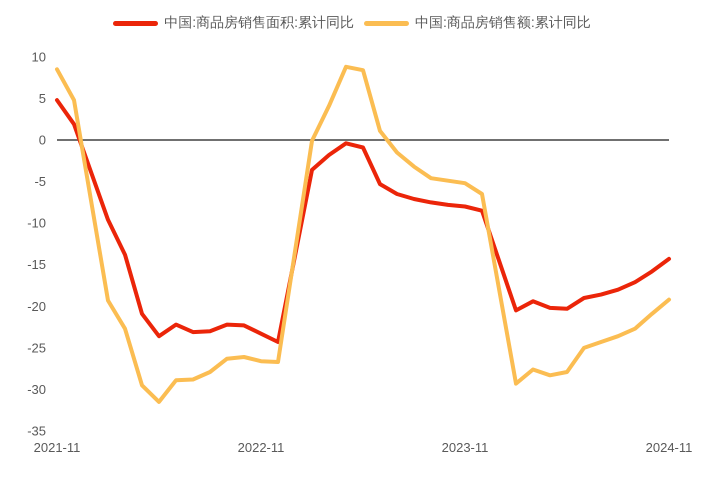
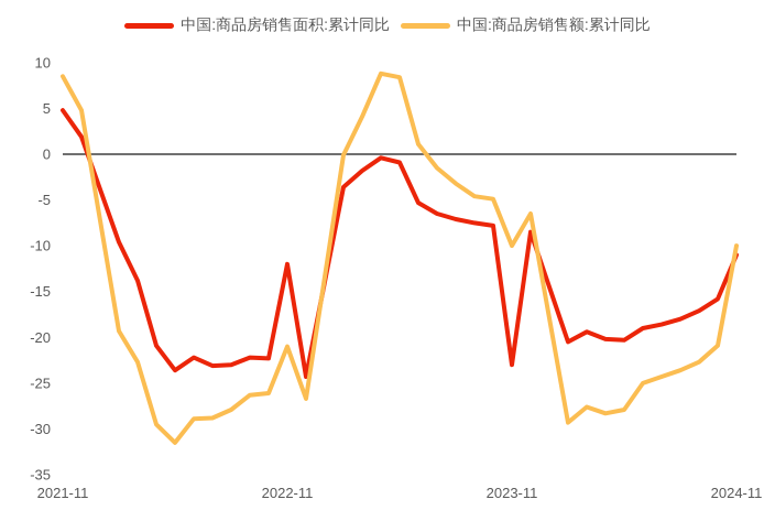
中国:商品房销售面积:累计同比/2022-11: -23 -> -12
中国:商品房销售额:累计同比/2022-11: -27 -> -21
中国:商品房销售面积:累计同比/2023-11: -8 -> -23
中国:商品房销售额:累计同比/2023-11: -5 -> -10
中国:商品房销售面积:累计同比/2024-11: -14 -> -11
中国:商品房销售额:累计同比/2024-11: -19 -> -10
